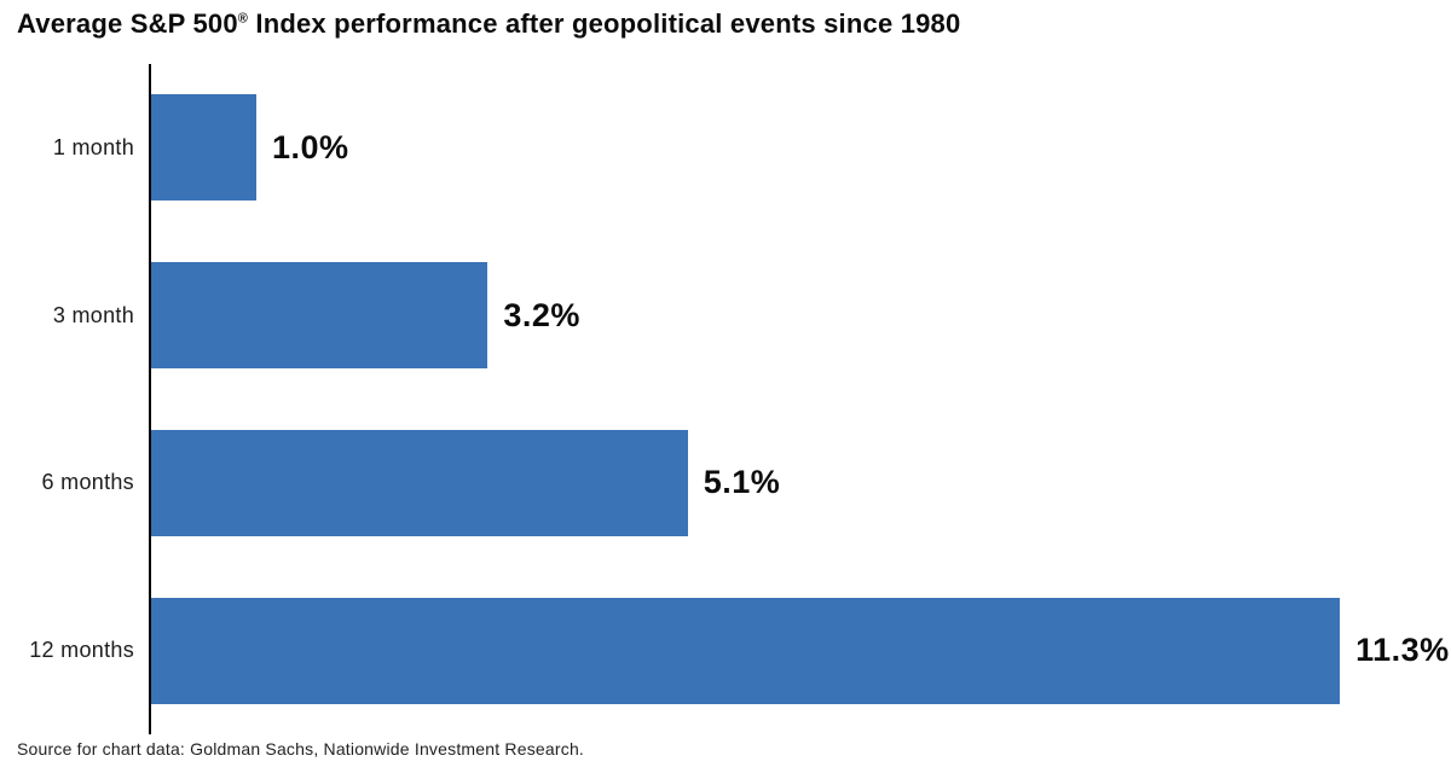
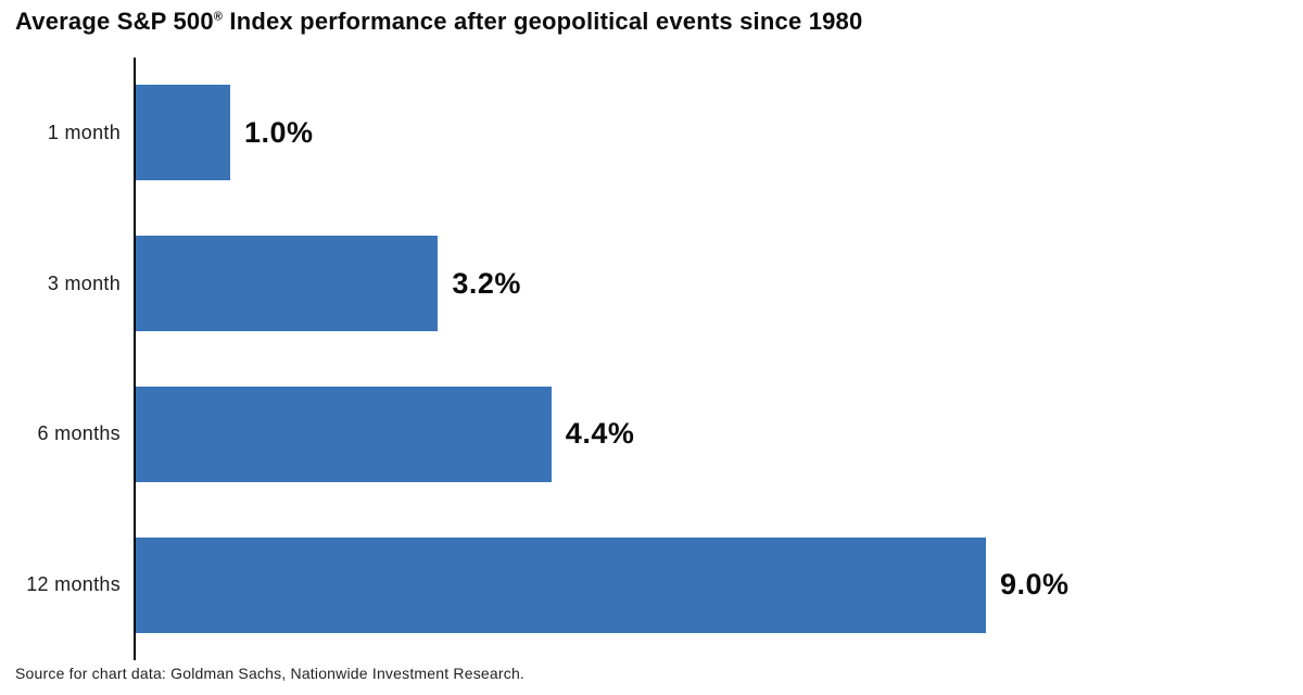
6 months: 5.1% -> 4.4%
12 months: 11.3% -> 9.0%
